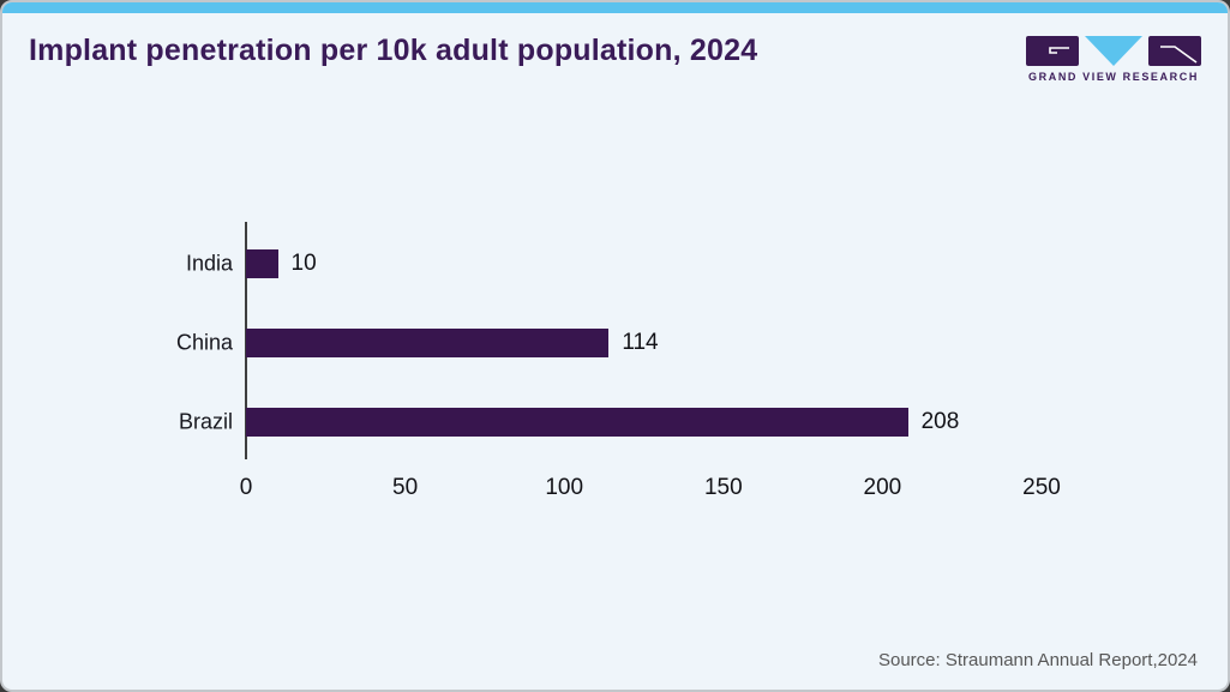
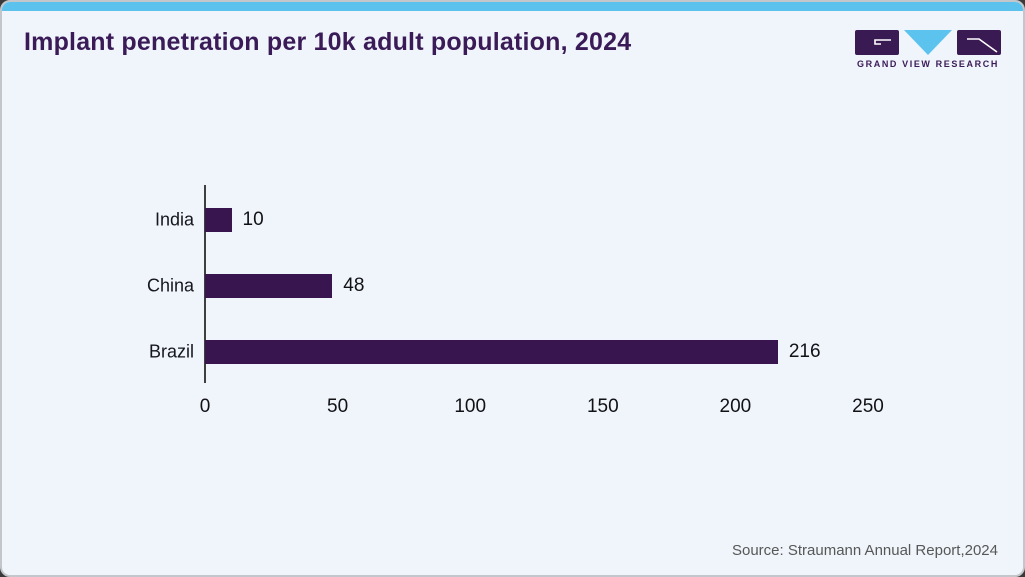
China: 114 -> 48
Brazil: 208 -> 216
